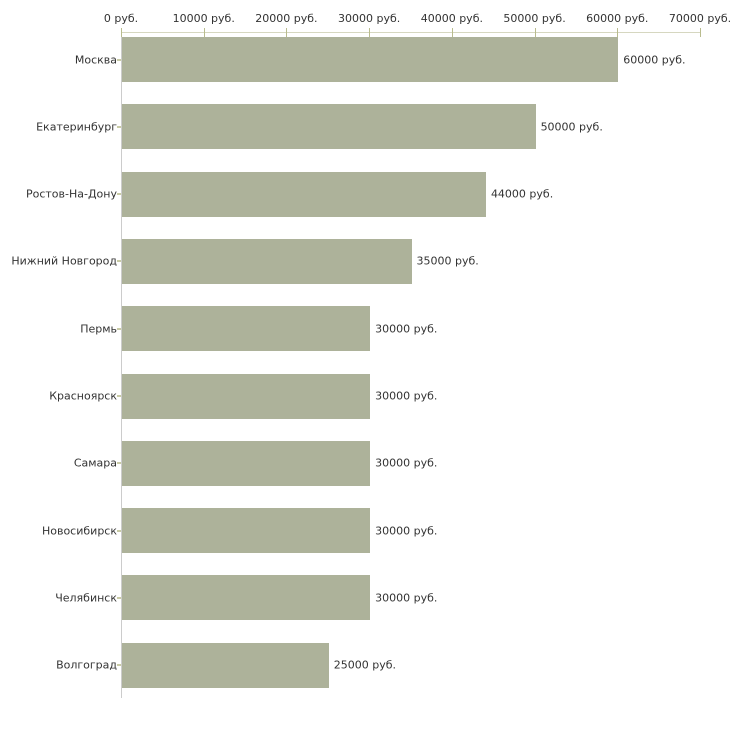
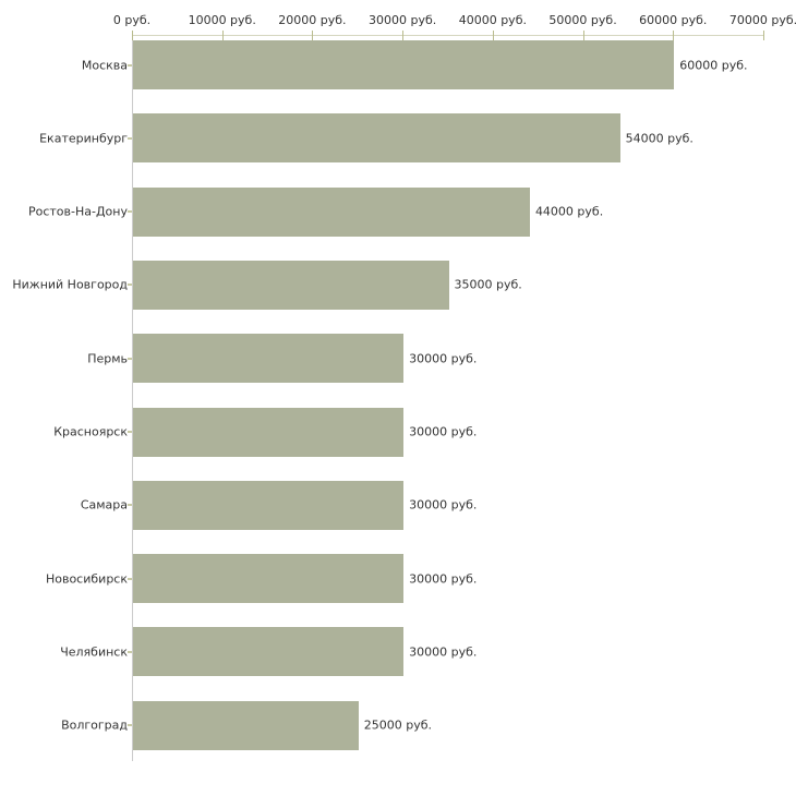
Екатеринбург: 50000 -> 54000
